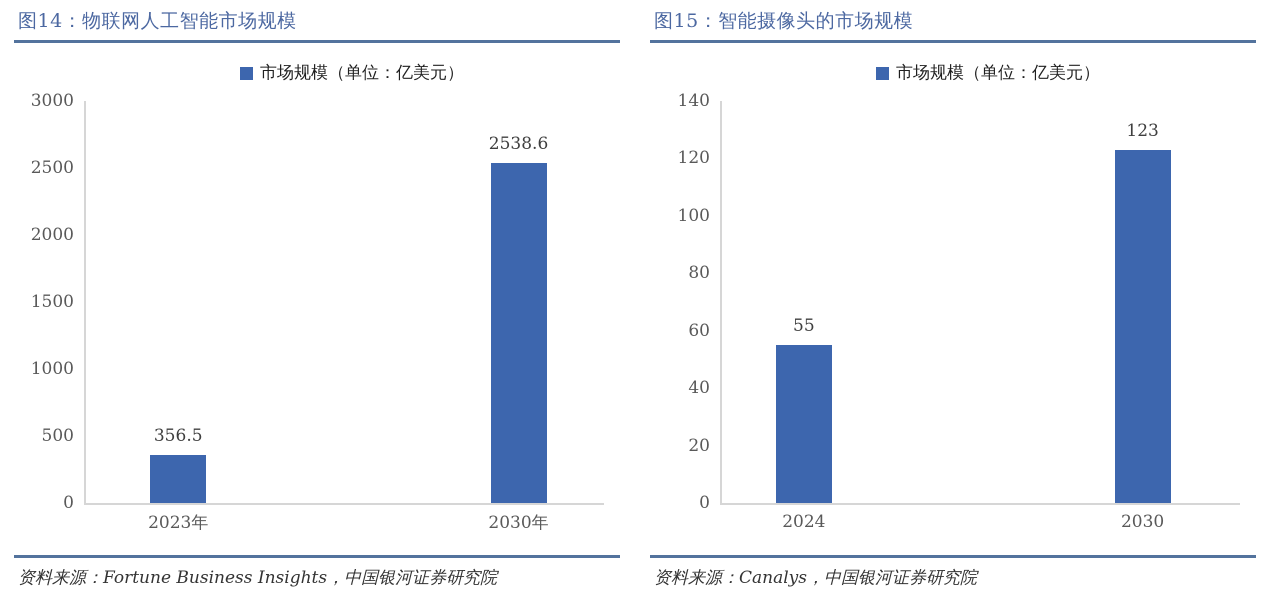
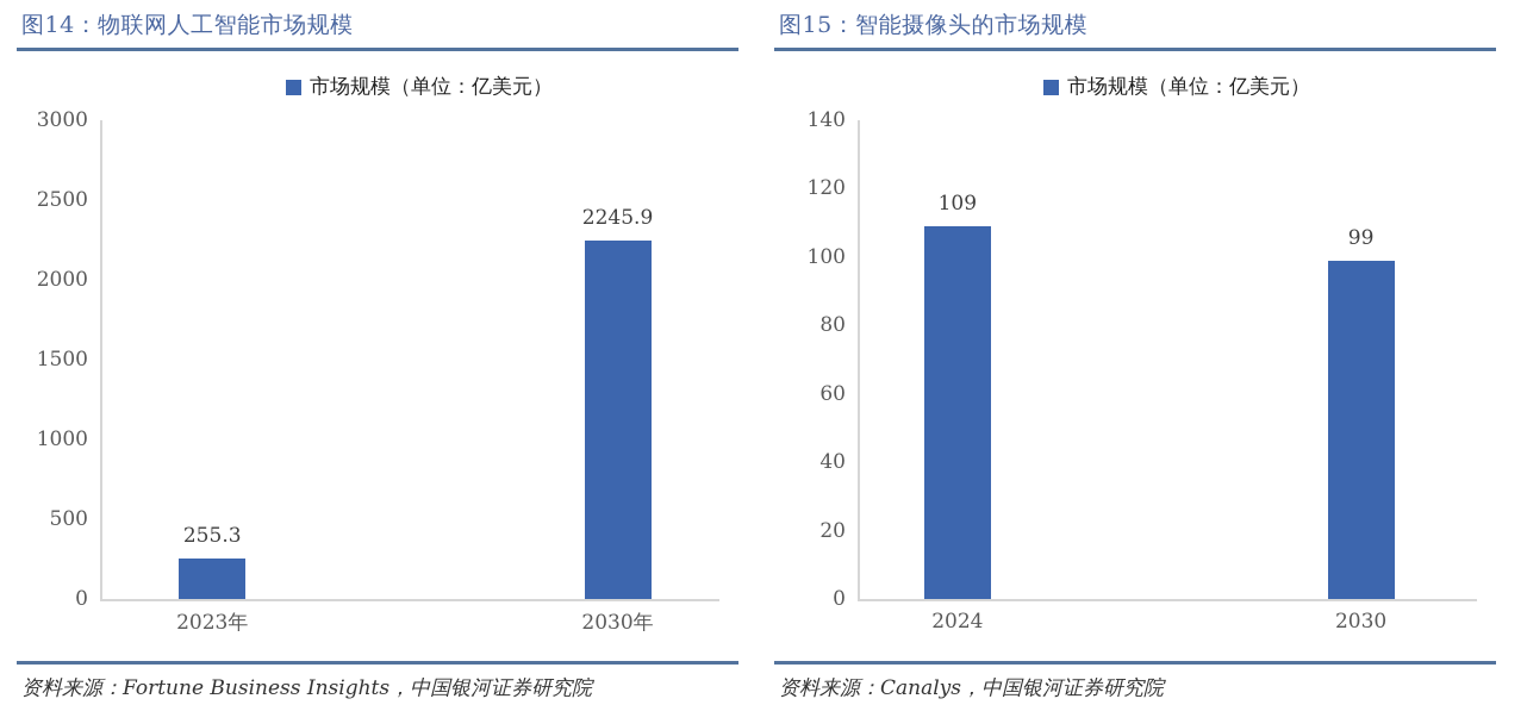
图14：物联网人工智能市场规模/2023年: 356.5 -> 255.3
图14：物联网人工智能市场规模/2030年: 2538.6 -> 2245.9
图15：智能摄像头的市场规模/2024: 55 -> 109
图15：智能摄像头的市场规模/2030: 123 -> 99
